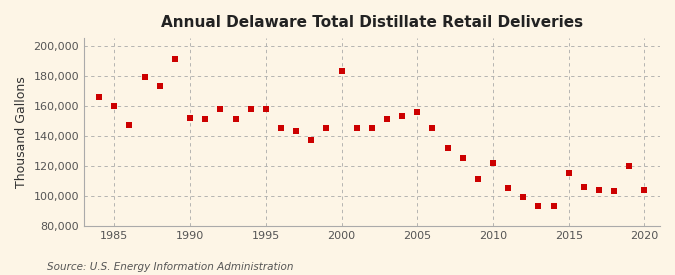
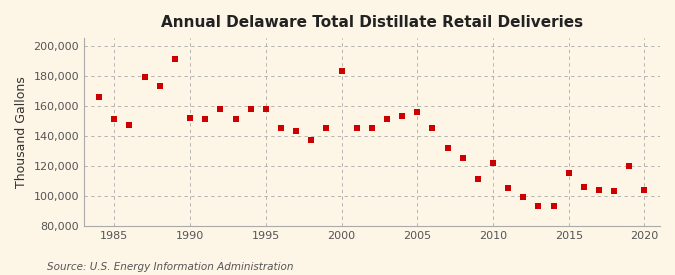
1985: 160,000 -> 151,000
